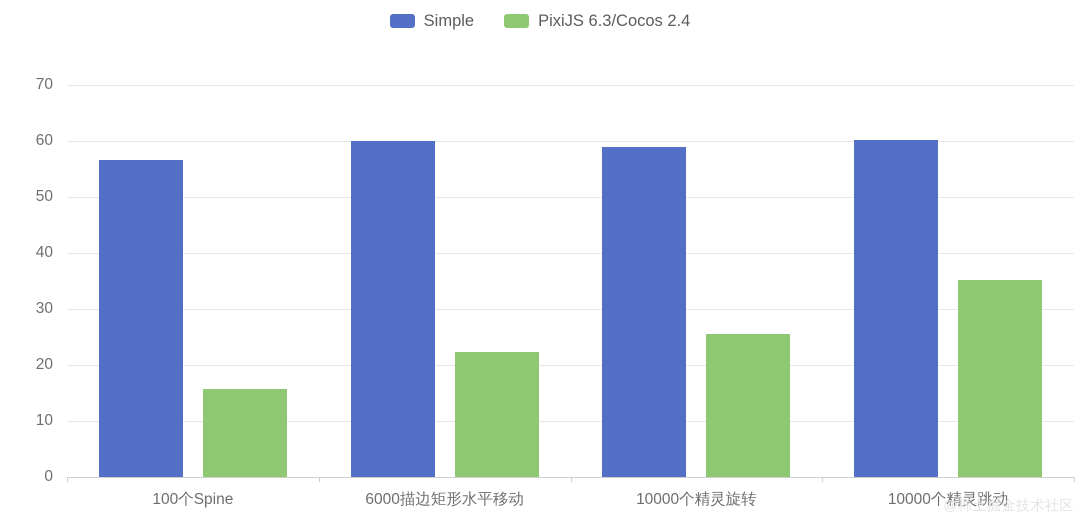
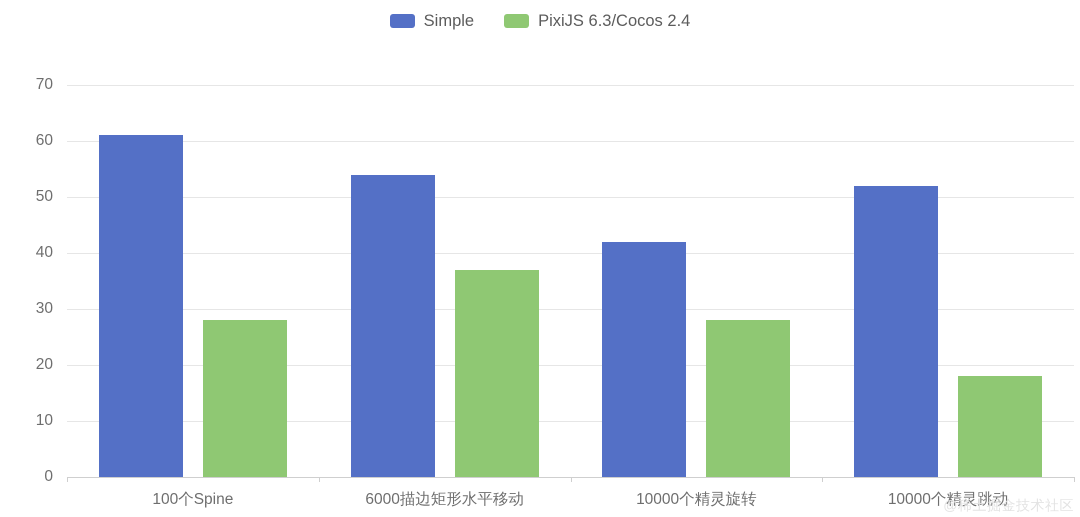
Simple/100个Spine: 57 -> 61
PixiJS 6.3/Cocos 2.4/100个Spine: 16 -> 28
Simple/6000描边矩形水平移动: 60 -> 54
PixiJS 6.3/Cocos 2.4/6000描边矩形水平移动: 22 -> 37
Simple/10000个精灵旋转: 59 -> 42
PixiJS 6.3/Cocos 2.4/10000个精灵旋转: 26 -> 28
Simple/10000个精灵跳动: 60 -> 52
PixiJS 6.3/Cocos 2.4/10000个精灵跳动: 35 -> 18
